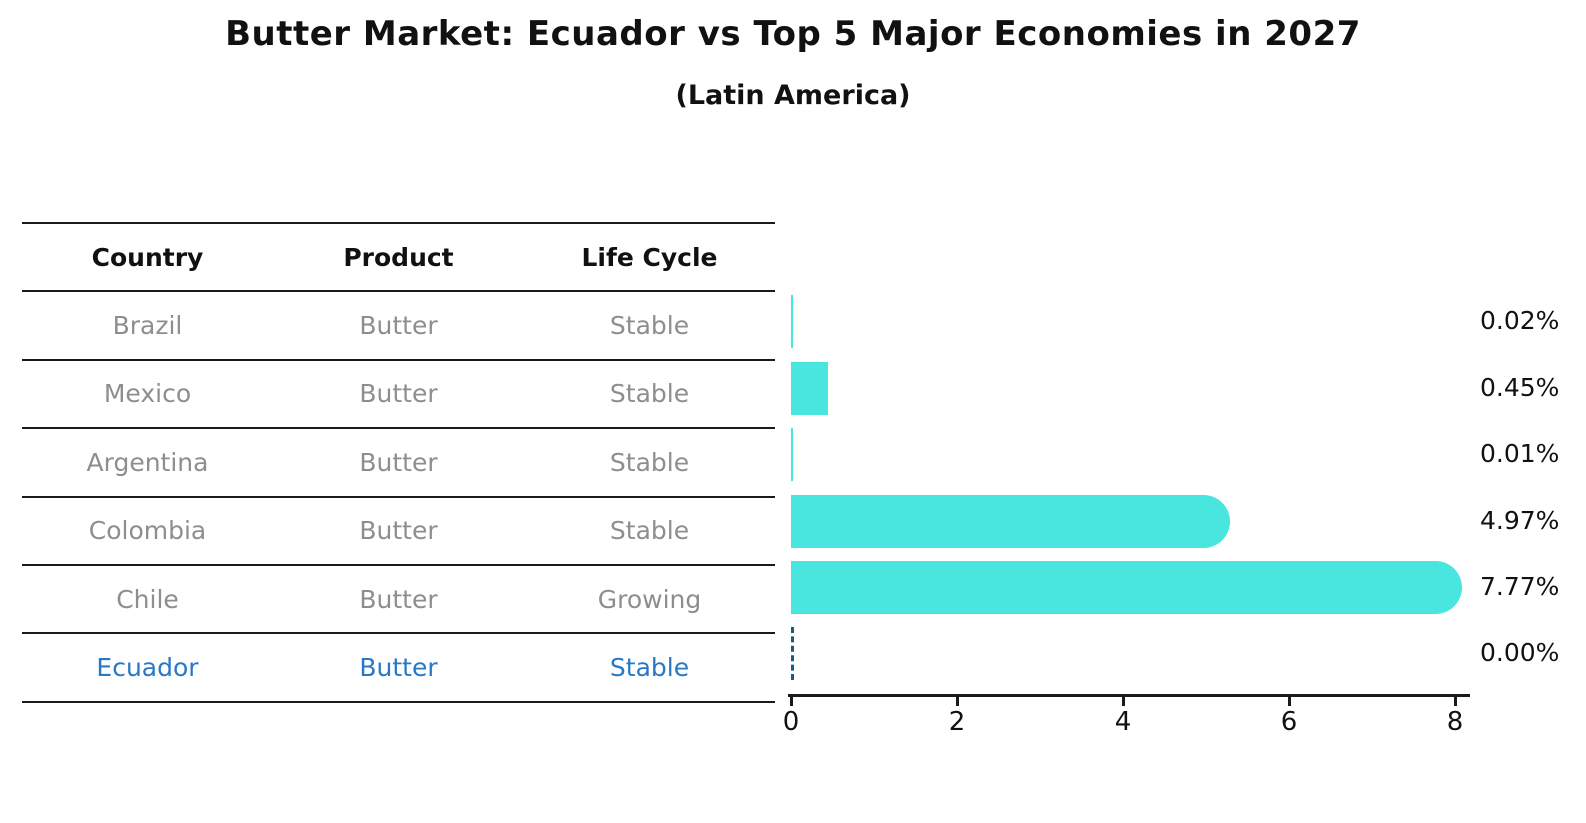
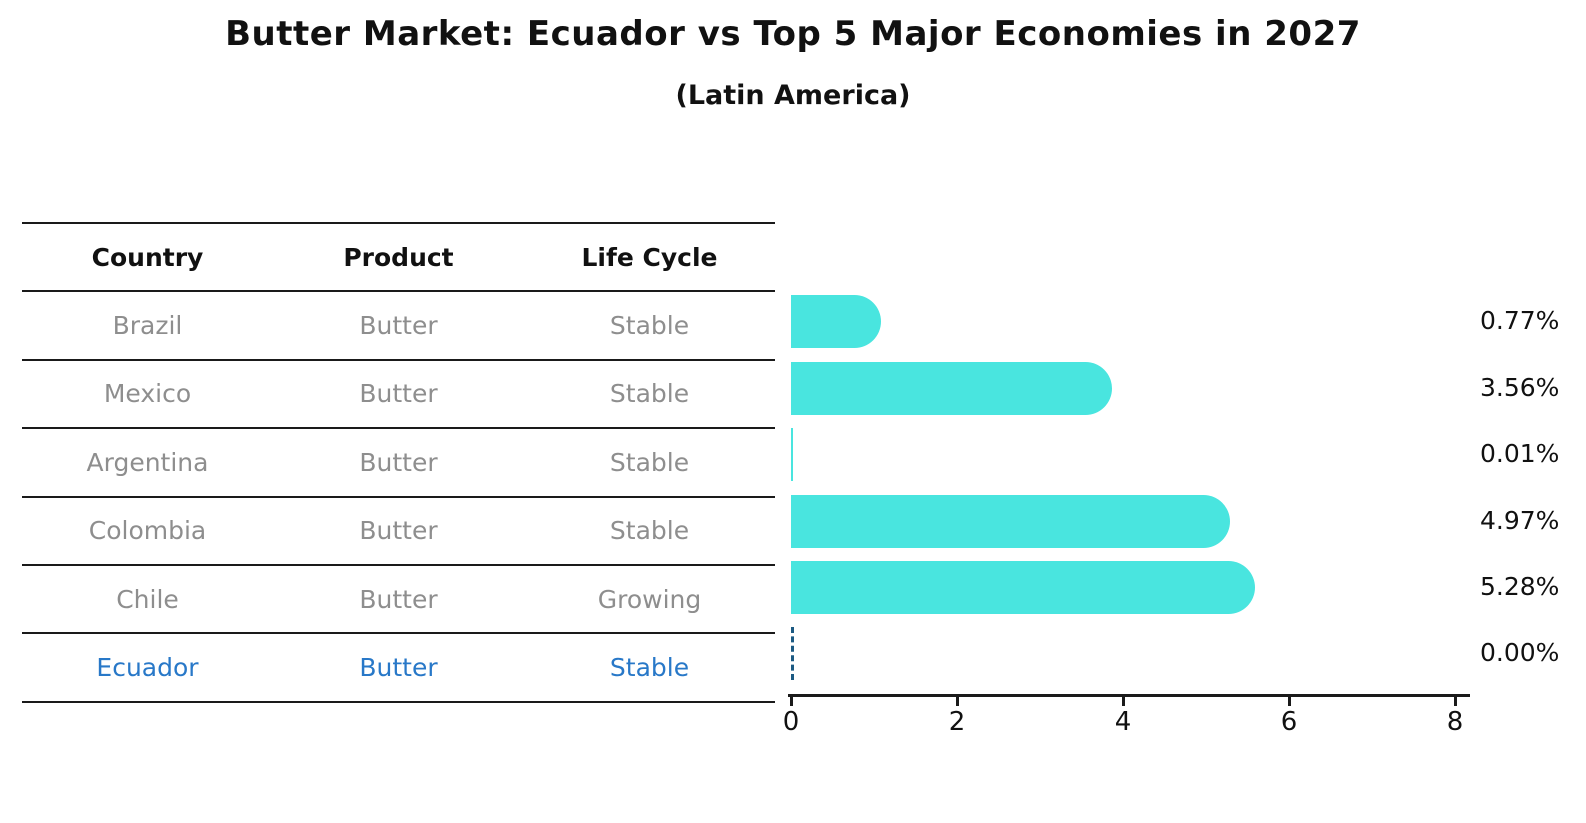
Brazil: 0.02% -> 0.77%
Mexico: 0.45% -> 3.56%
Chile: 7.77% -> 5.28%
